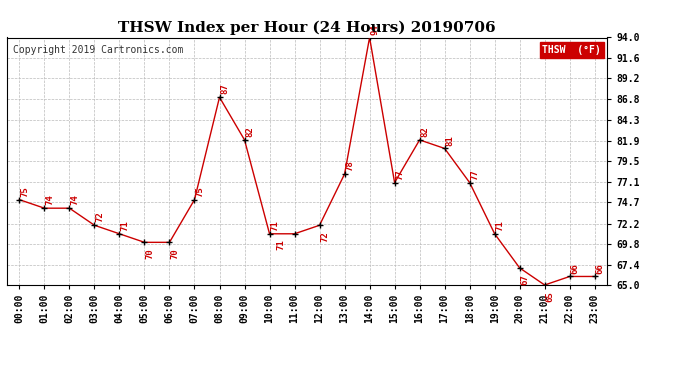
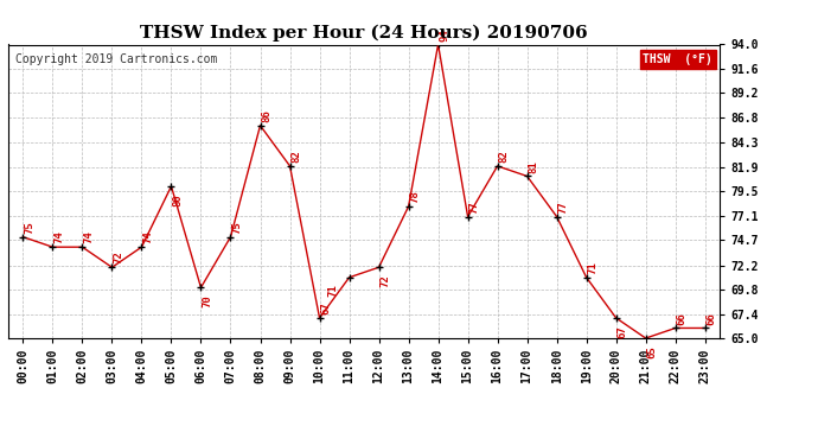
04:00: 71 -> 74
05:00: 70 -> 80
08:00: 87 -> 86
10:00: 71 -> 67
